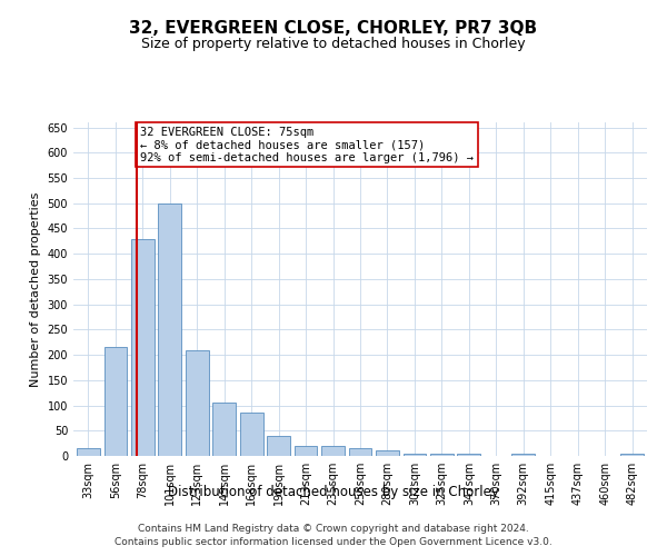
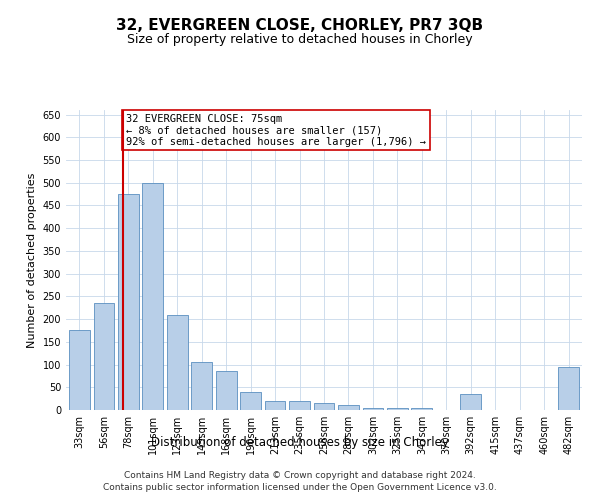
33sqm: 15 -> 175
56sqm: 215 -> 235
78sqm: 430 -> 475
392sqm: 5 -> 35
482sqm: 5 -> 95
